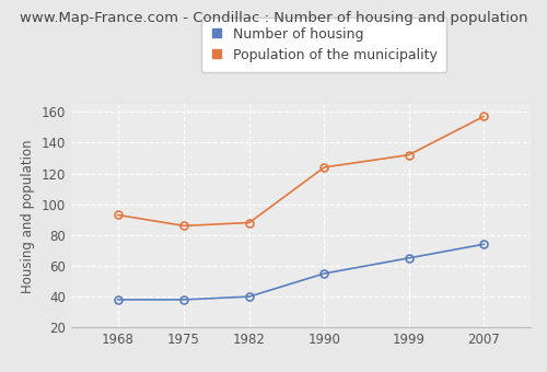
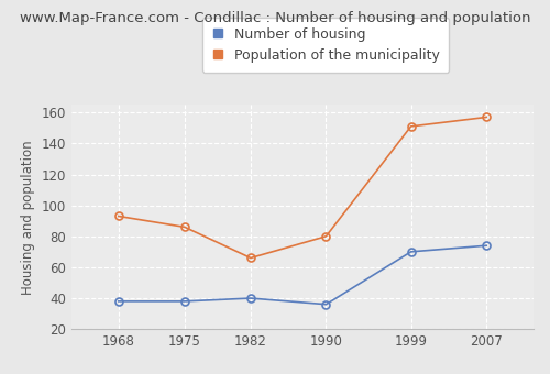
Population of the municipality/1982: 88 -> 66
Number of housing/1990: 55 -> 36
Population of the municipality/1990: 124 -> 80
Number of housing/1999: 65 -> 70
Population of the municipality/1999: 132 -> 151
